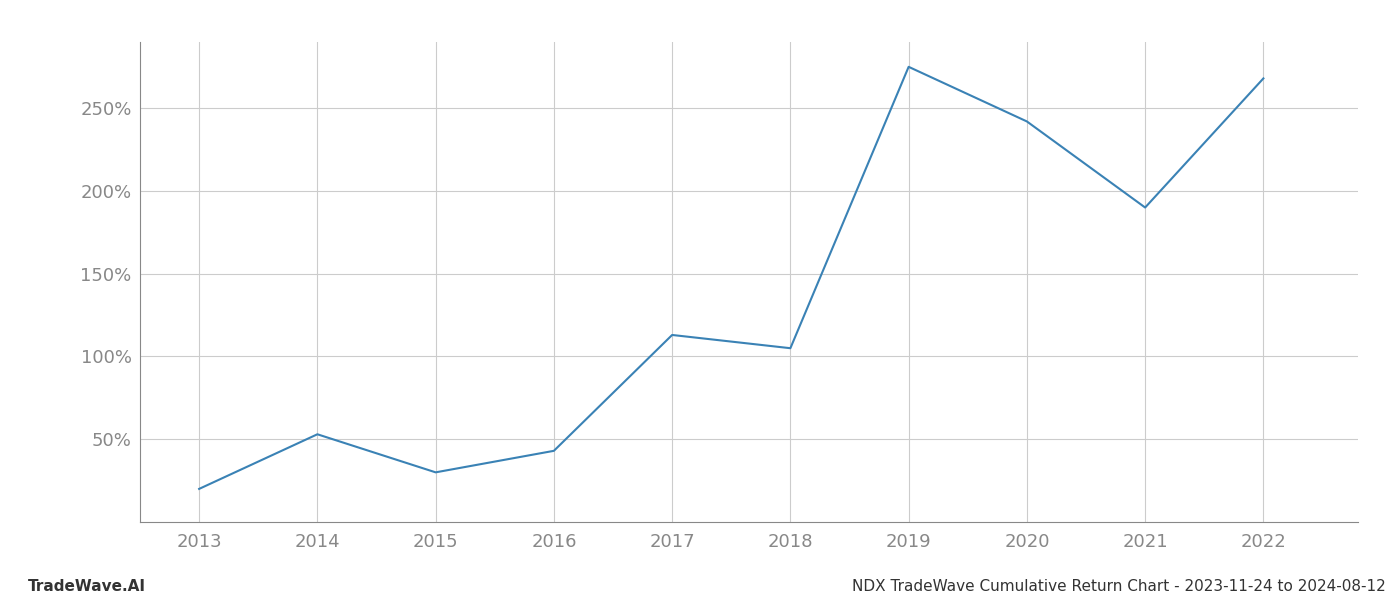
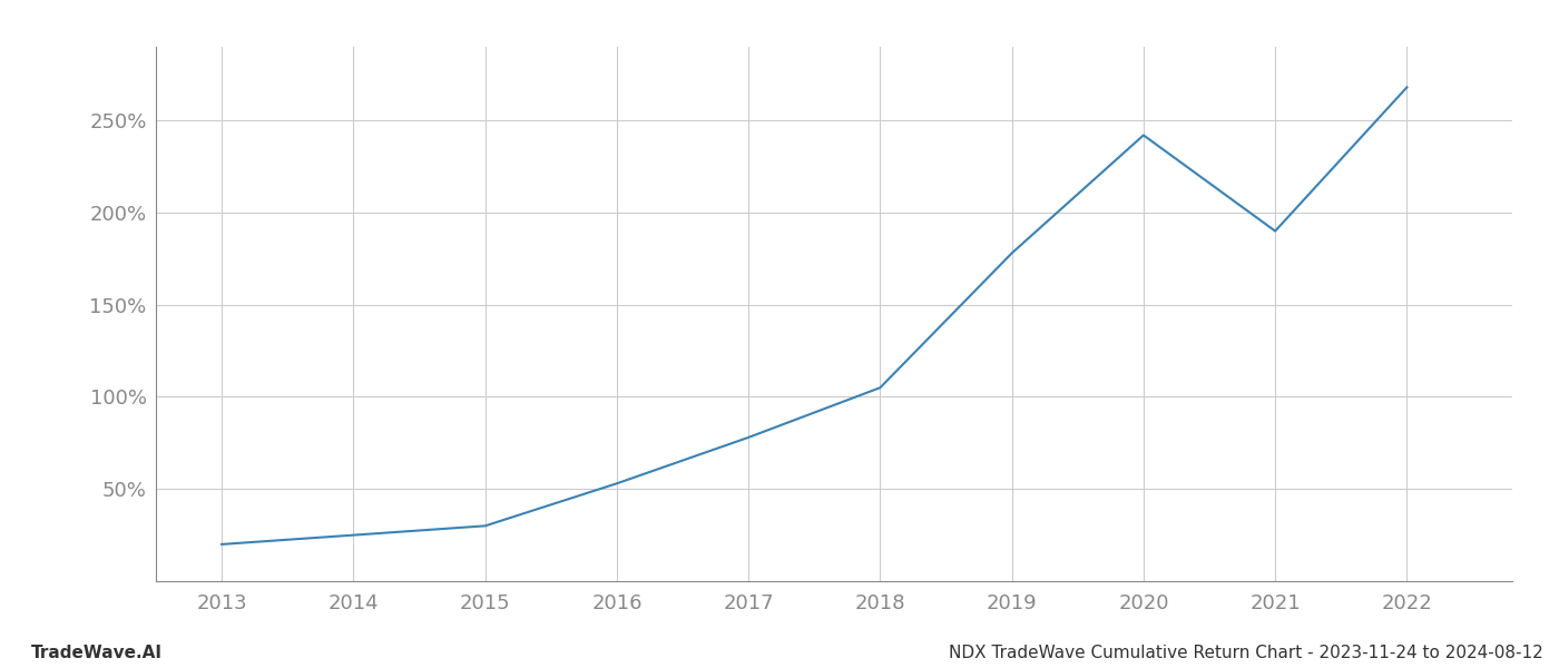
2014: 53% -> 25%
2016: 43% -> 53%
2017: 113% -> 78%
2019: 275% -> 178%
